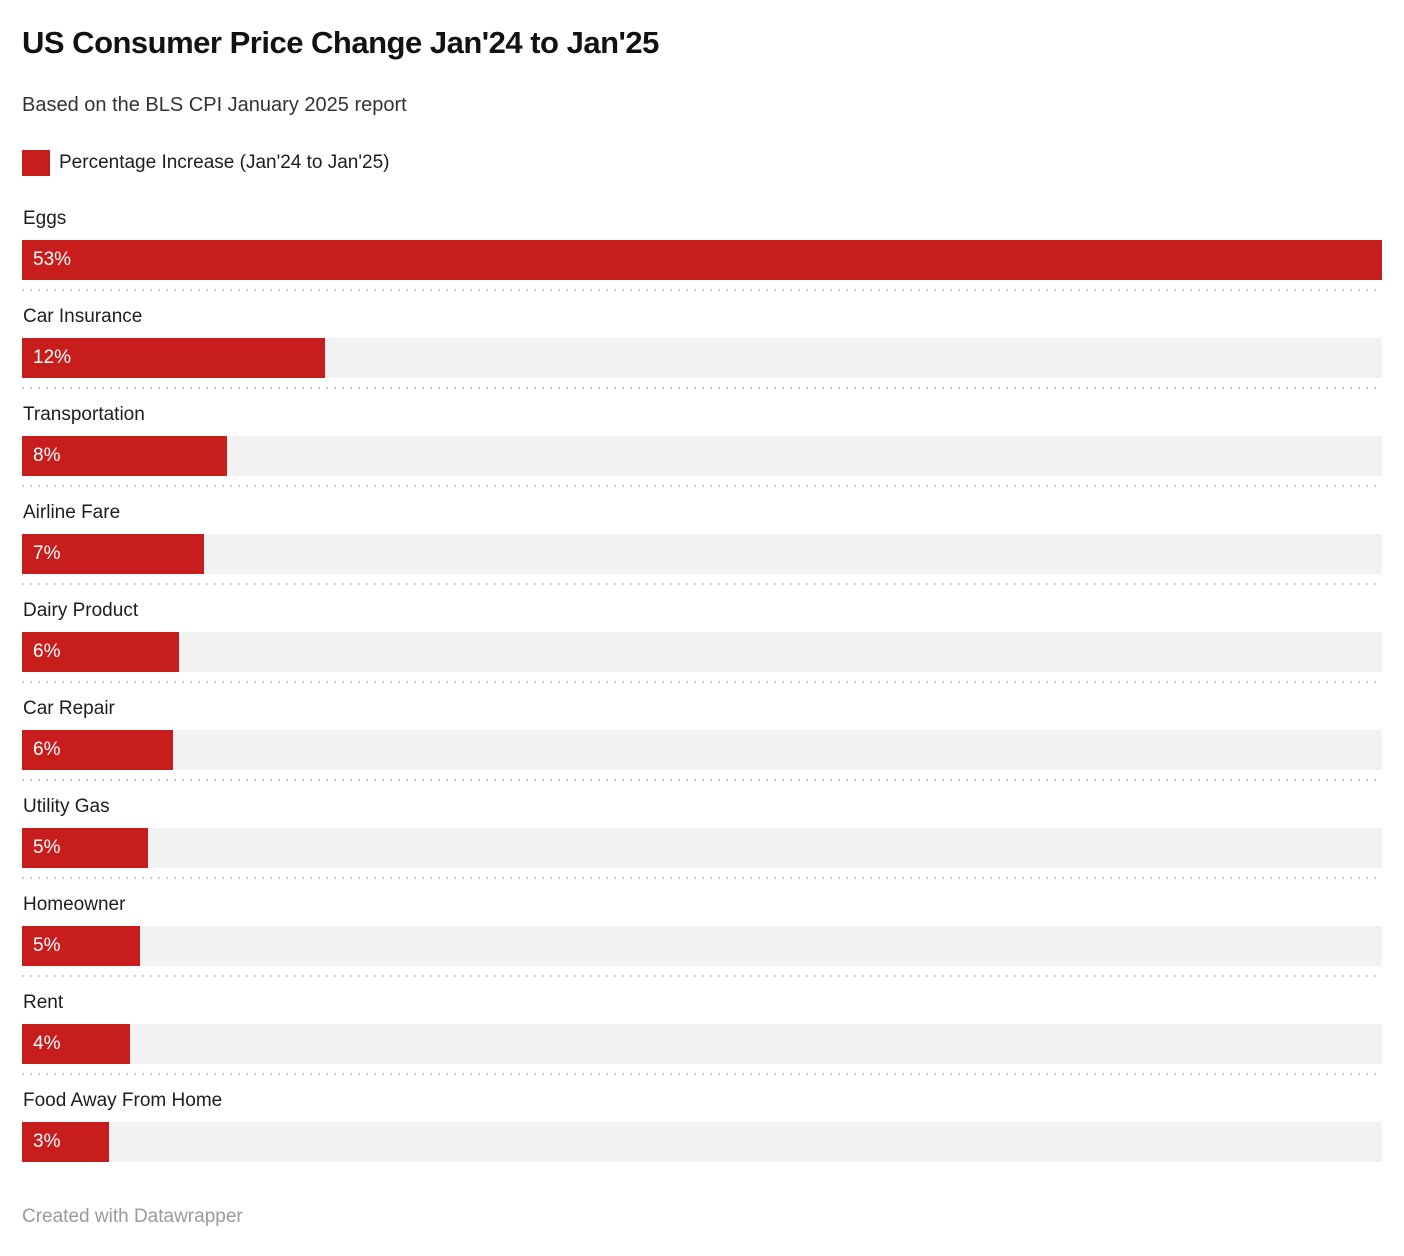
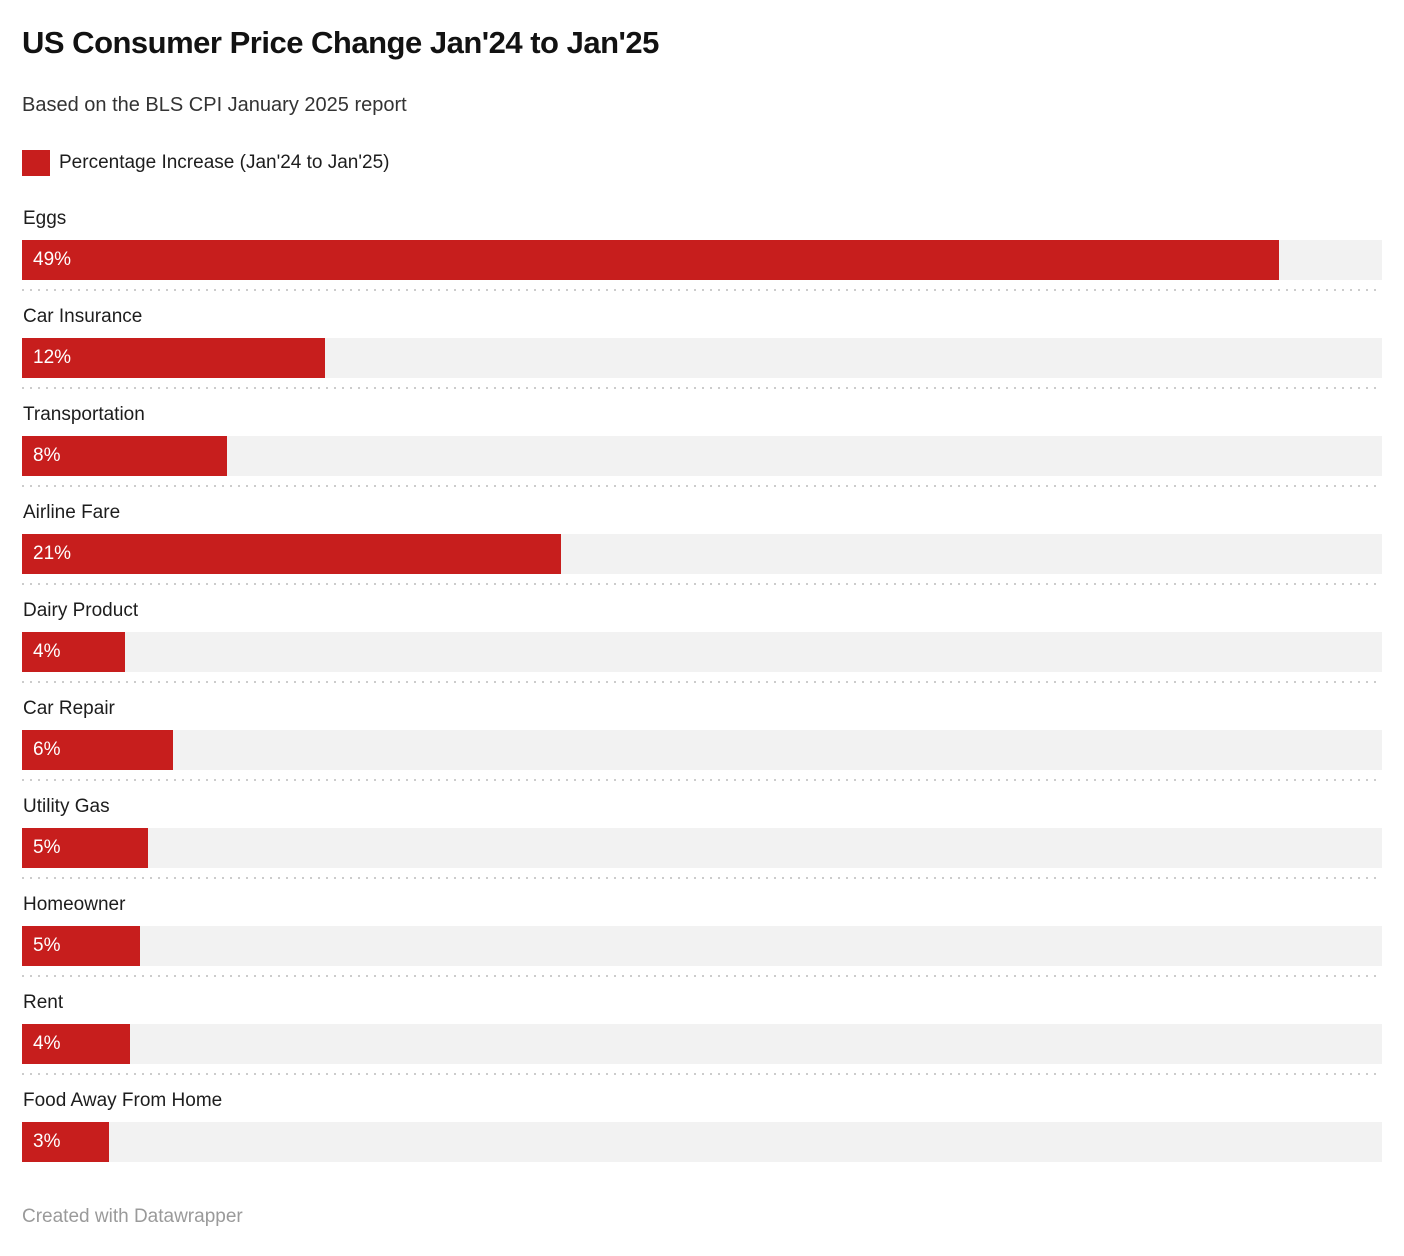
Eggs: 53% -> 49%
Airline Fare: 7% -> 21%
Dairy Product: 6% -> 4%
